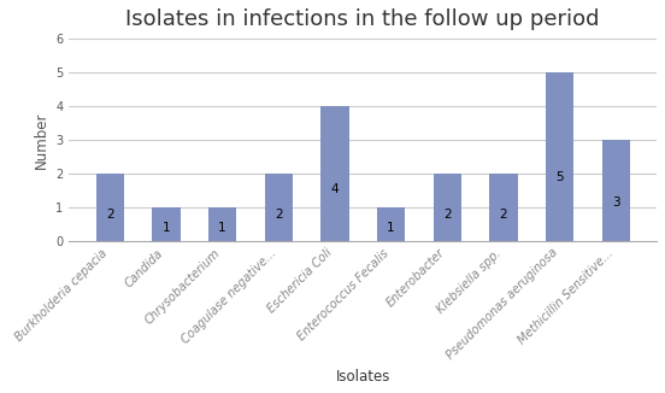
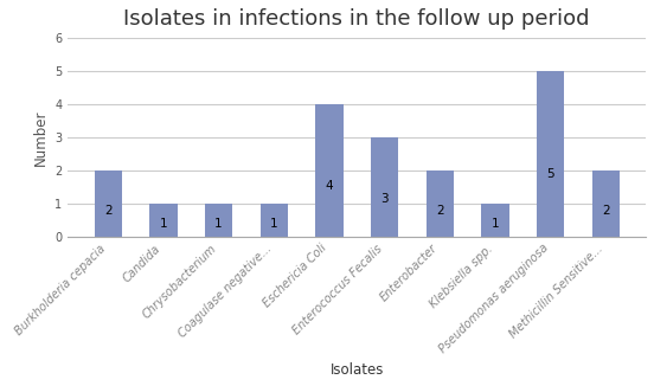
Coagulase negative...: 2 -> 1
Enterococcus Fecalis: 1 -> 3
Klebsiella spp.: 2 -> 1
Methicillin Sensitive...: 3 -> 2
